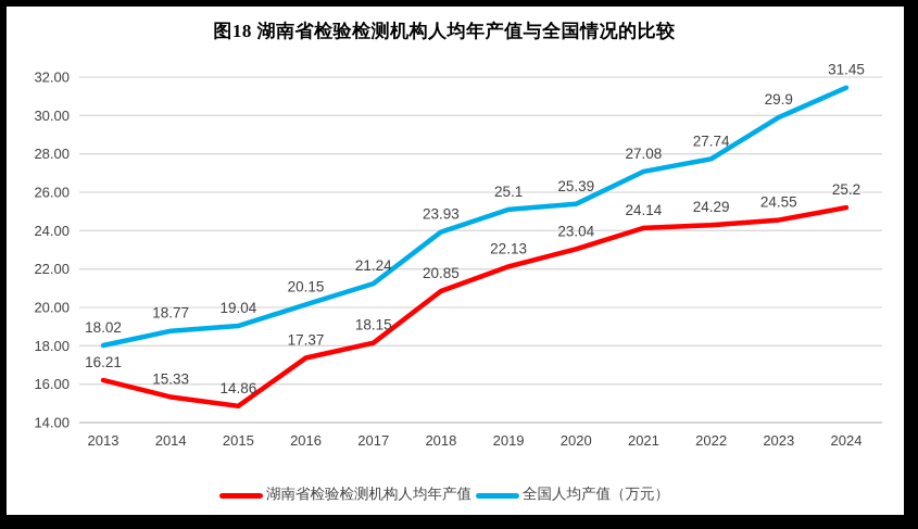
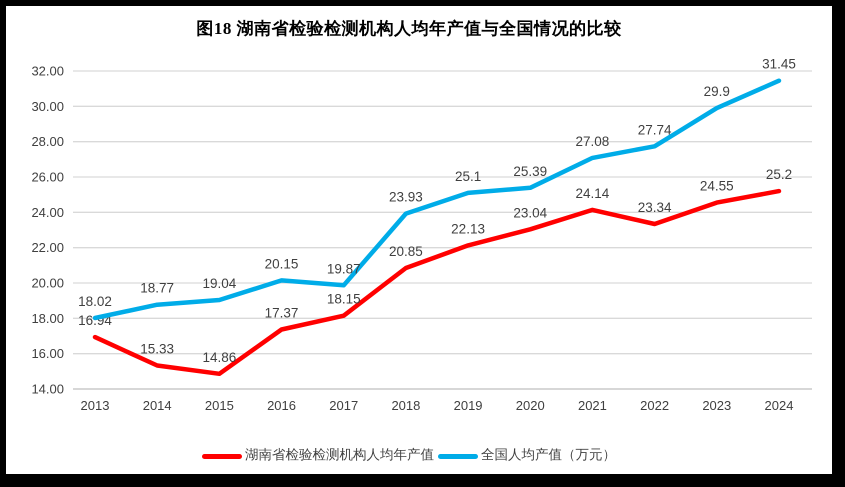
湖南省检验检测机构人均年产值/2013: 16.21 -> 16.94
全国人均产值（万元）/2017: 21.24 -> 19.87
湖南省检验检测机构人均年产值/2022: 24.29 -> 23.34
